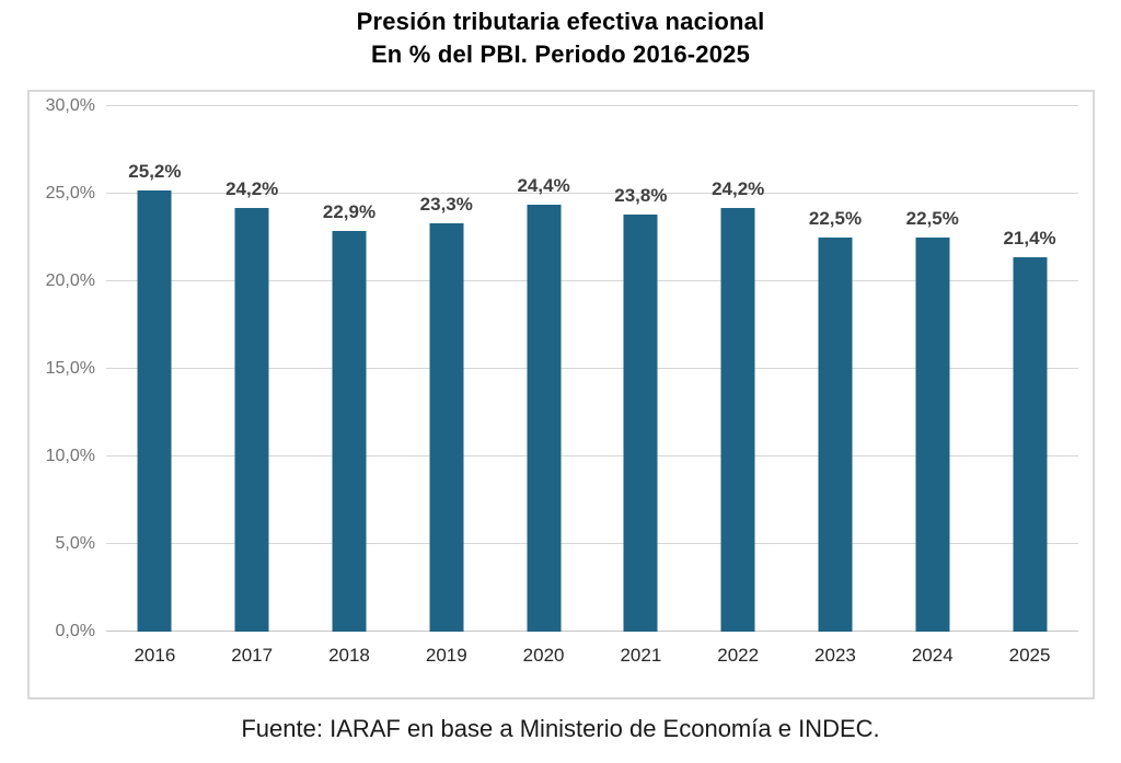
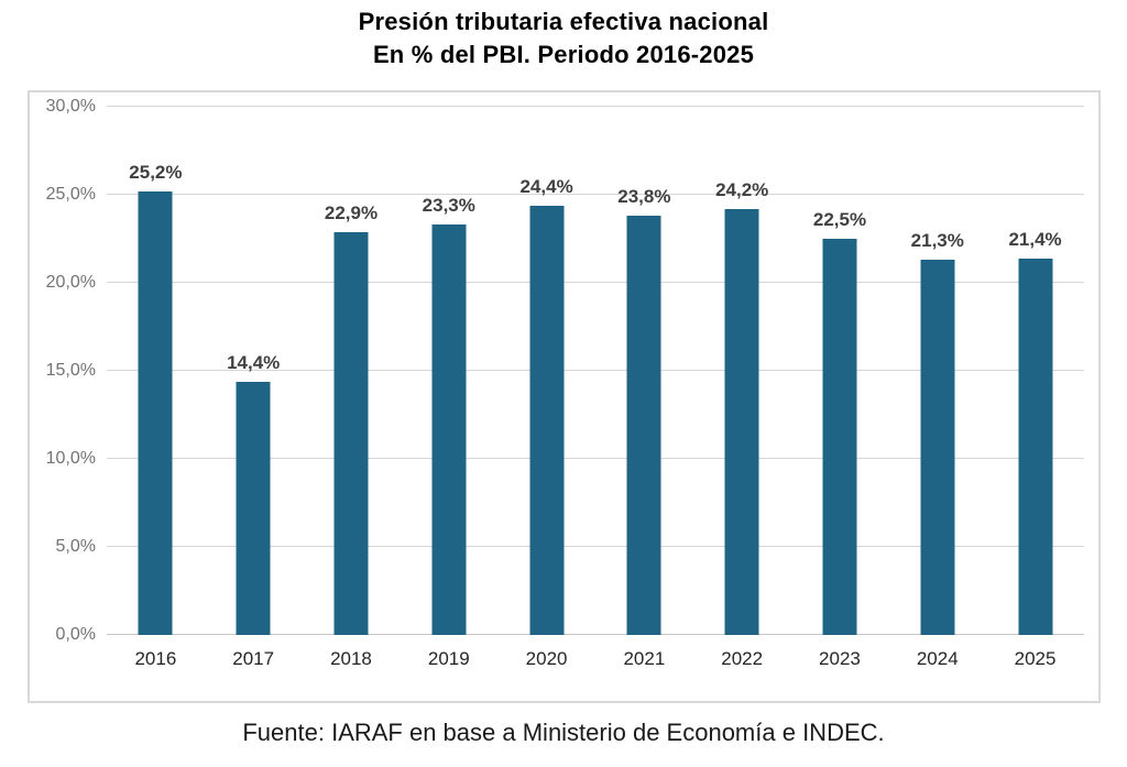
2017: 24,2% -> 14,4%
2024: 22,5% -> 21,3%
